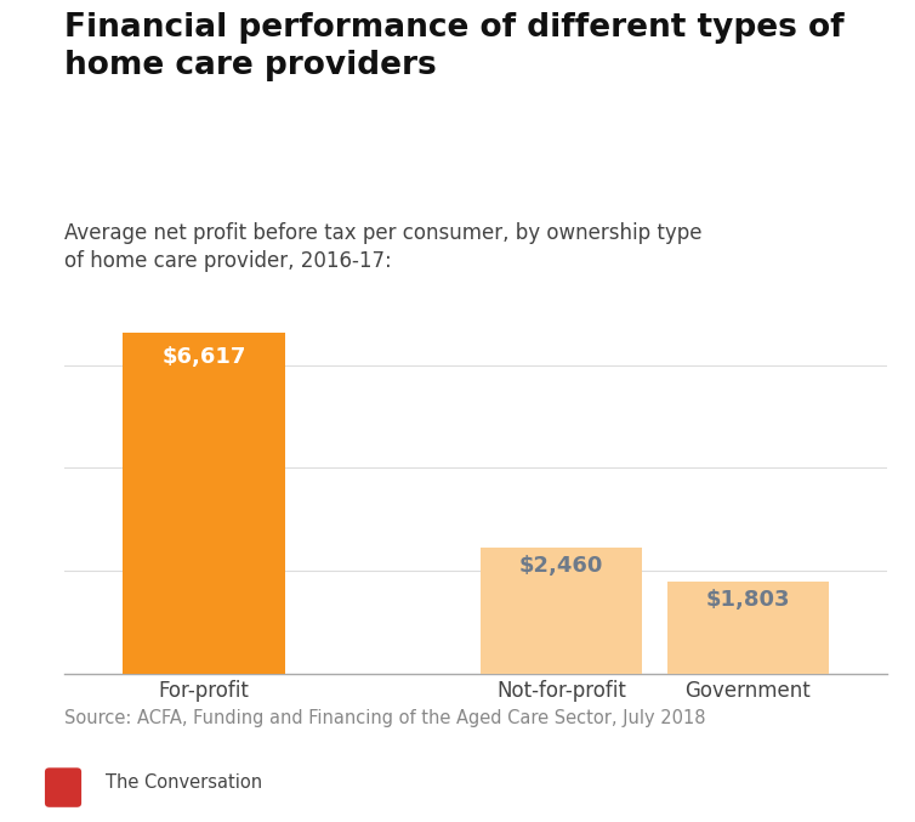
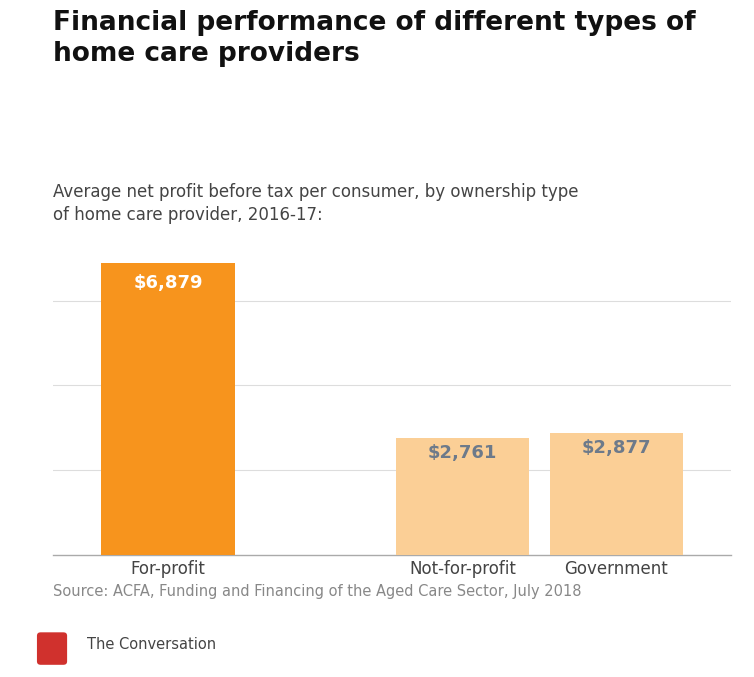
For-profit: $6,617 -> $6,879
Not-for-profit: $2,460 -> $2,761
Government: $1,803 -> $2,877
